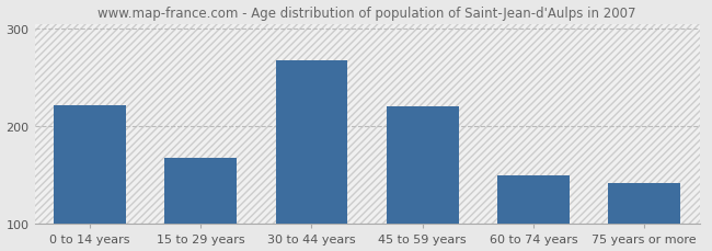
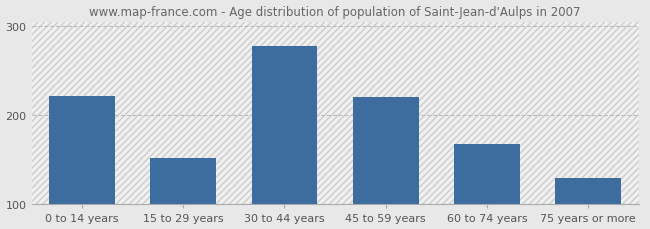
15 to 29 years: 168 -> 152
30 to 44 years: 268 -> 278
60 to 74 years: 150 -> 168
75 years or more: 142 -> 130
